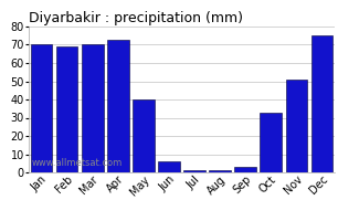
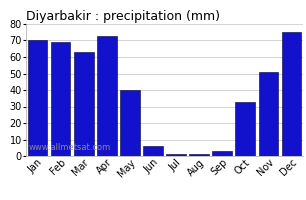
Mar: 70 -> 63
